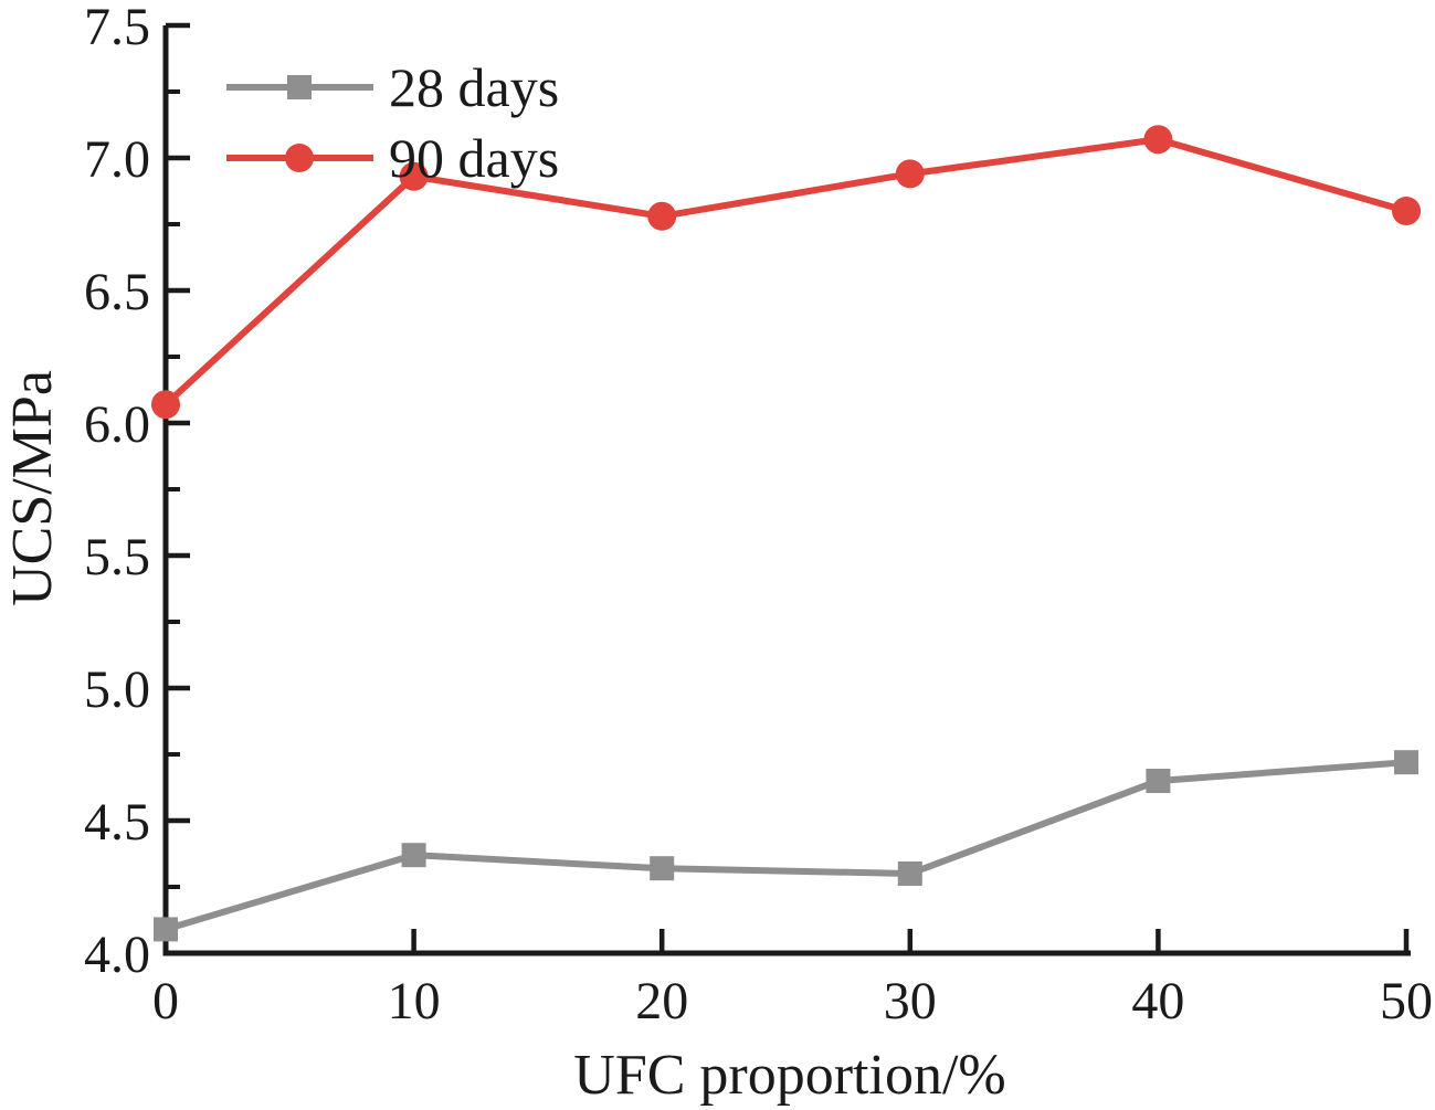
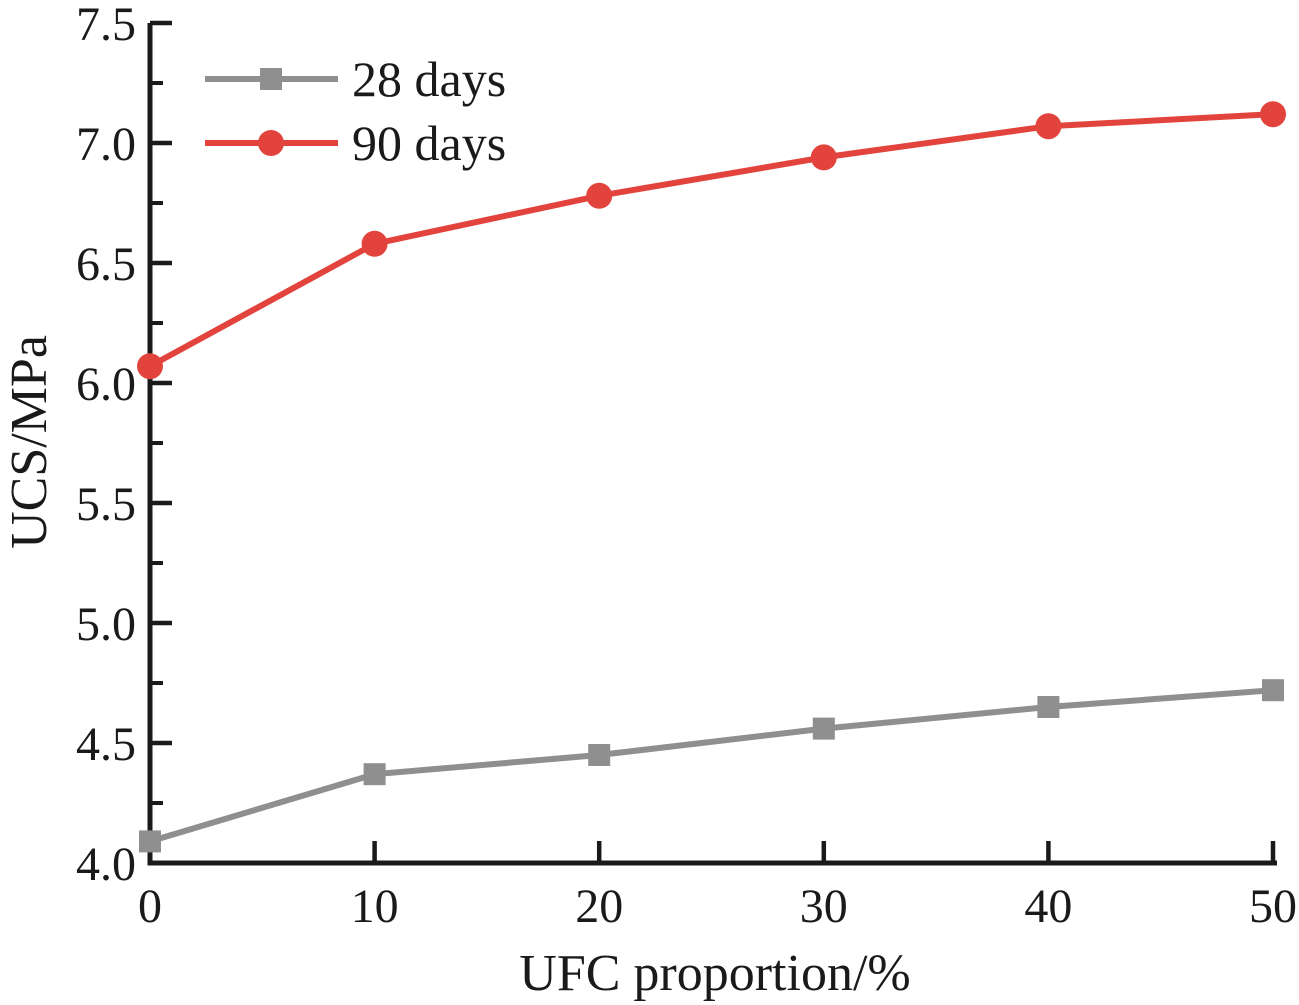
90 days/10: 6.93 -> 6.58
28 days/20: 4.32 -> 4.45
28 days/30: 4.30 -> 4.56
90 days/50: 6.80 -> 7.12
